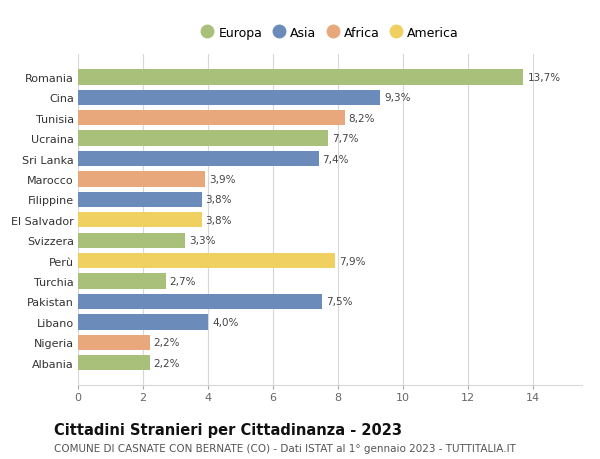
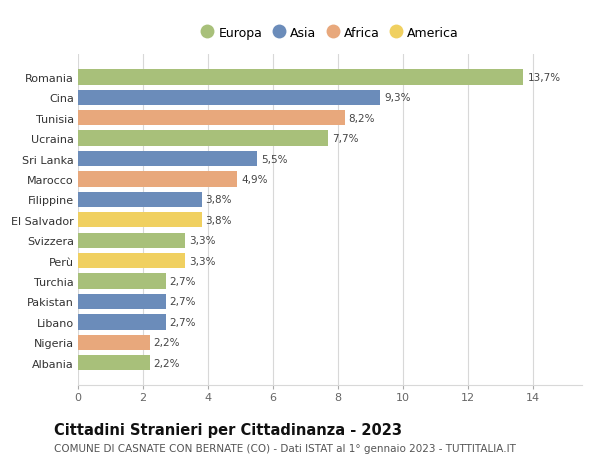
Sri Lanka: 7,4% -> 5,5%
Marocco: 3,9% -> 4,9%
Perù: 7,9% -> 3,3%
Pakistan: 7,5% -> 2,7%
Libano: 4,0% -> 2,7%
